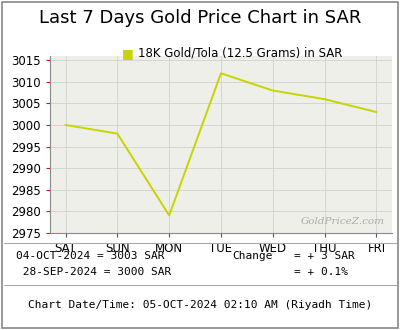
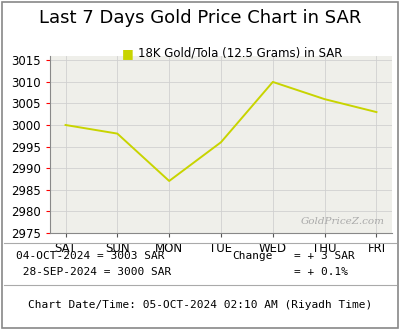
MON: 2979 -> 2987
TUE: 3012 -> 2996
WED: 3008 -> 3010
